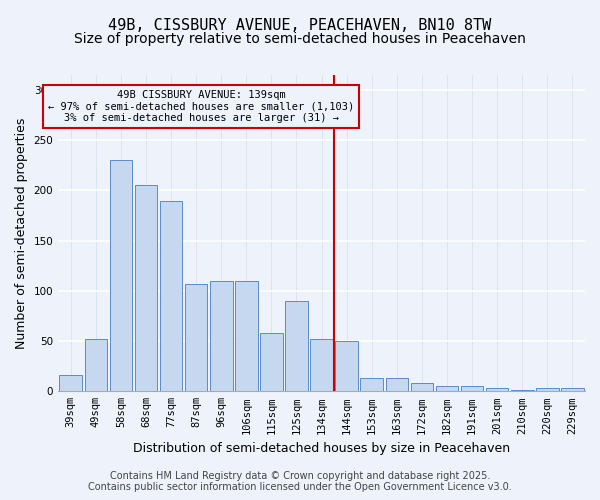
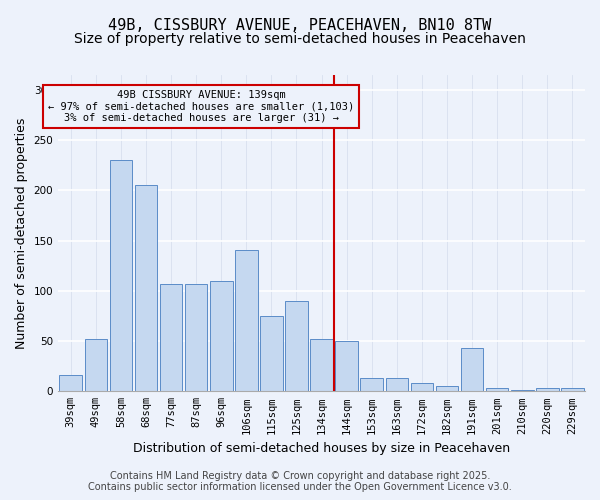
77sqm: 190 -> 107
106sqm: 110 -> 141
115sqm: 58 -> 75
191sqm: 5 -> 43
